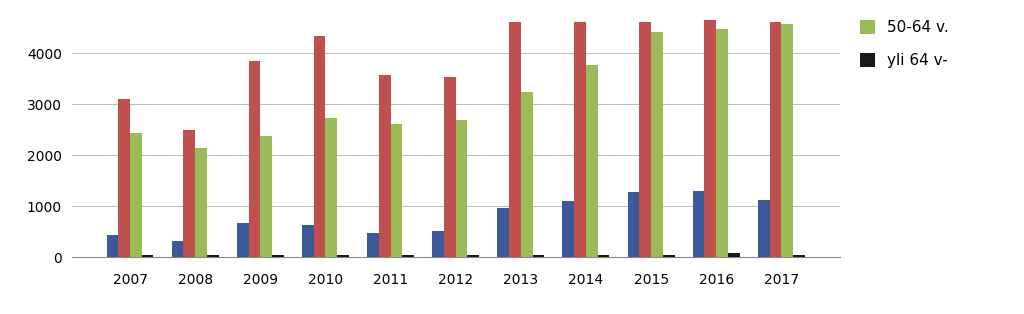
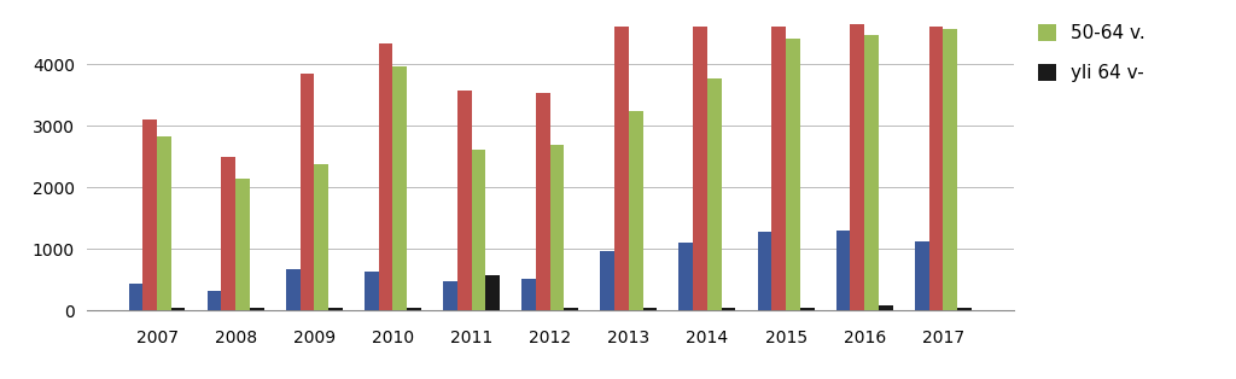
50-64 v./2007: 2430 -> 2840
50-64 v./2010: 2730 -> 3960
yli 64 v-/2011: 40 -> 580
